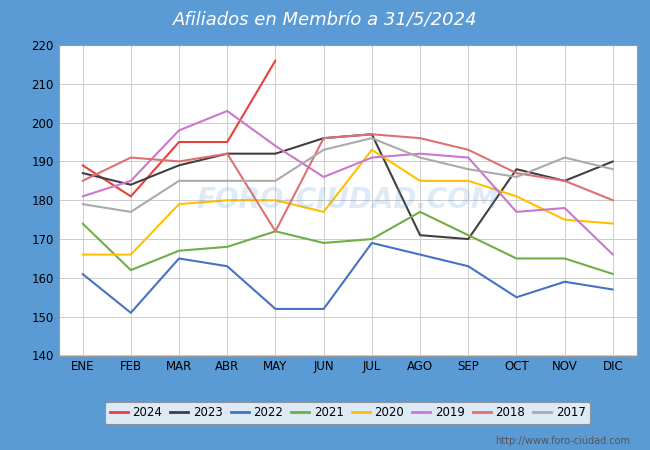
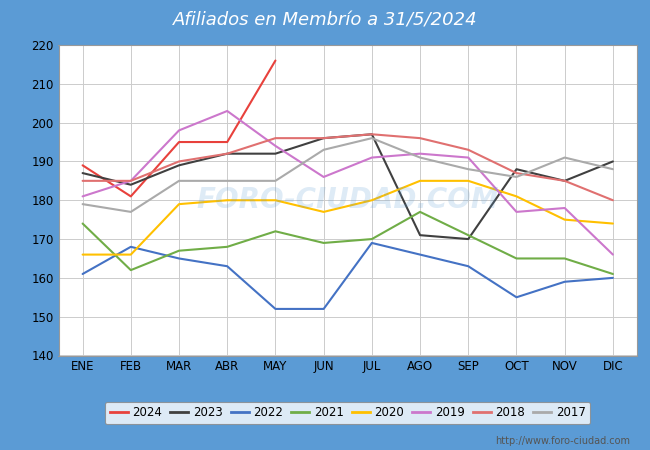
2022/FEB: 151 -> 168
2018/FEB: 191 -> 185
2018/MAY: 172 -> 196
2020/JUL: 193 -> 180
2022/DIC: 157 -> 160
